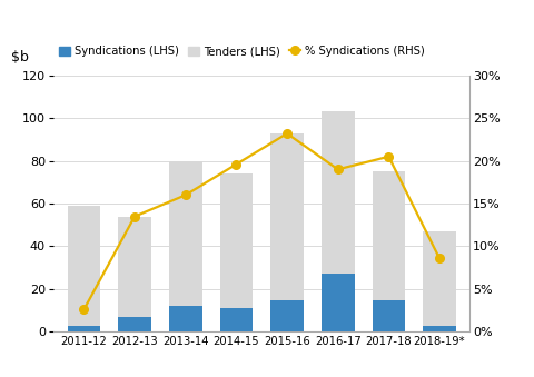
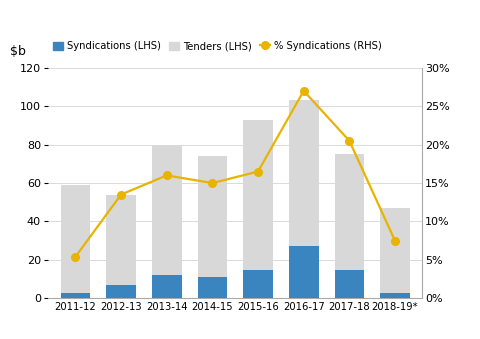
% Syndications (RHS)/2011-12: 2.6% -> 5.4%
% Syndications (RHS)/2014-15: 19.6% -> 15.0%
% Syndications (RHS)/2015-16: 23.2% -> 16.5%
% Syndications (RHS)/2016-17: 19.0% -> 27.0%
% Syndications (RHS)/2018-19*: 8.6% -> 7.5%
